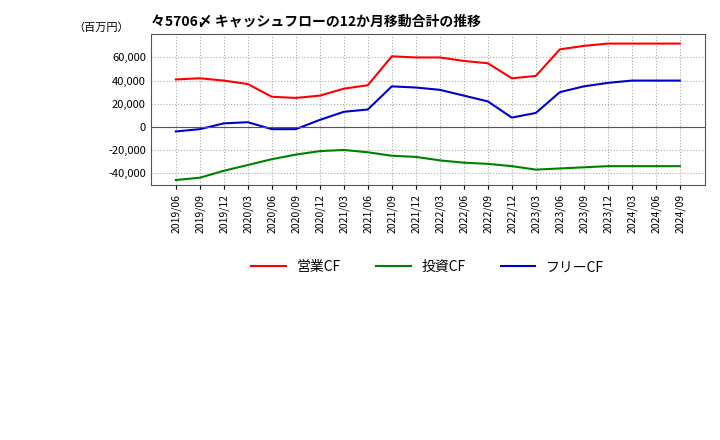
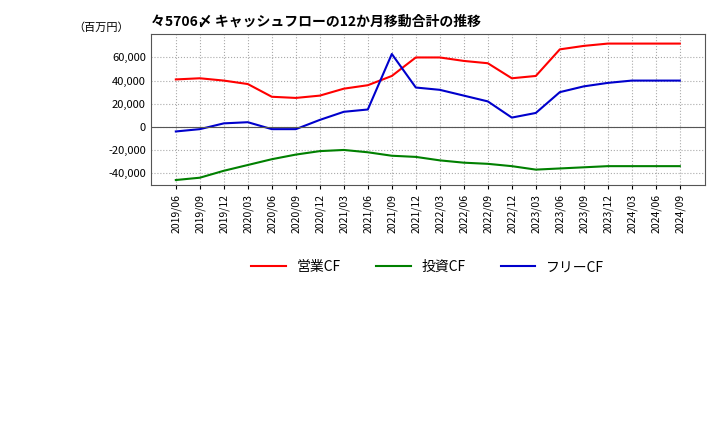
営業CF/2021/09: 61,000 -> 44,000
フリーCF/2021/09: 35,000 -> 63,000
